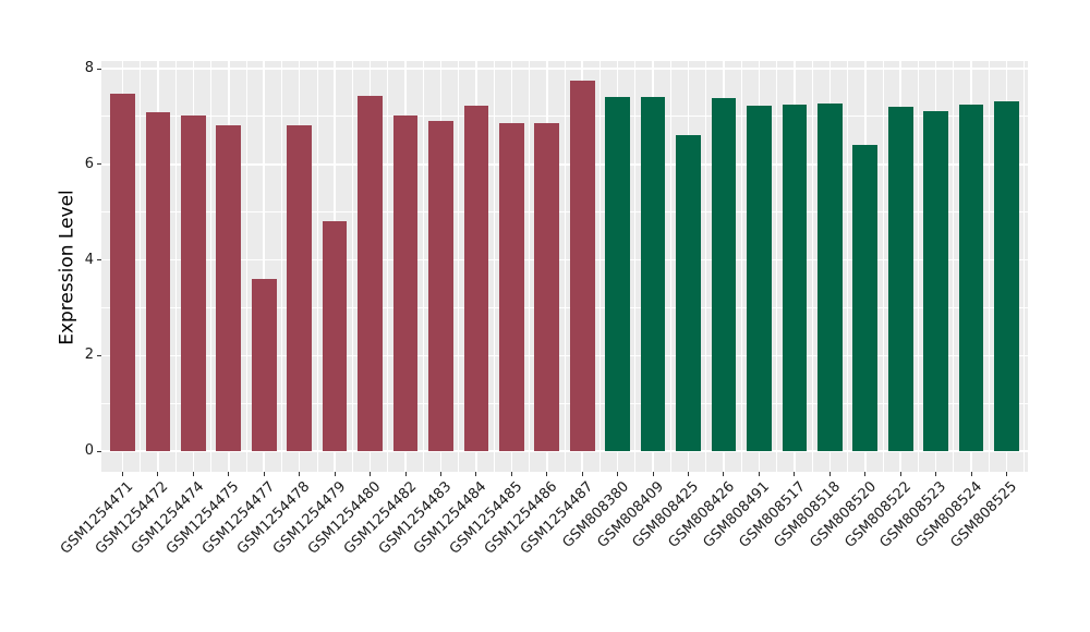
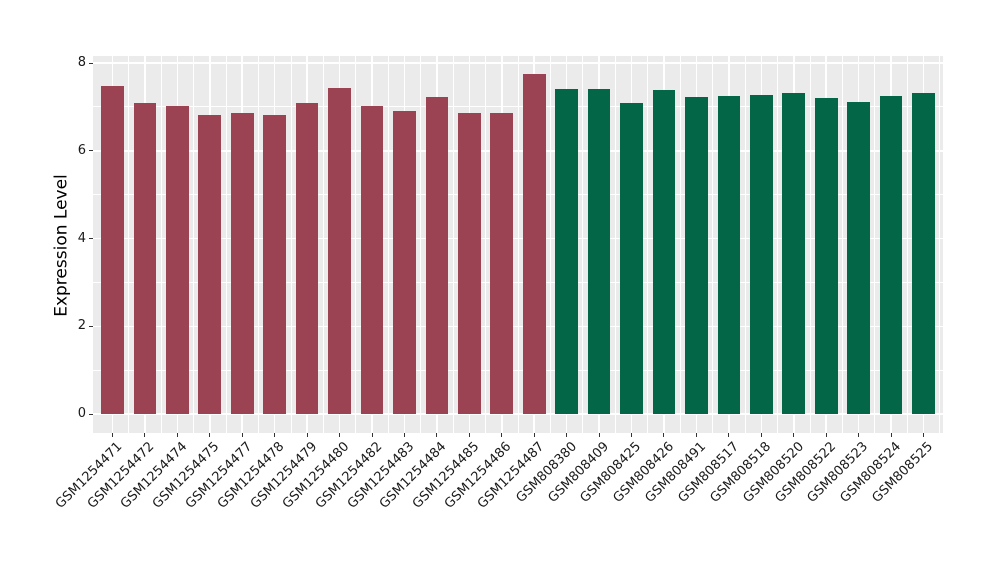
GSM1254477: 3.6 -> 6.9
GSM1254479: 4.8 -> 7.1
GSM808425: 6.6 -> 7.1
GSM808520: 6.4 -> 7.3
